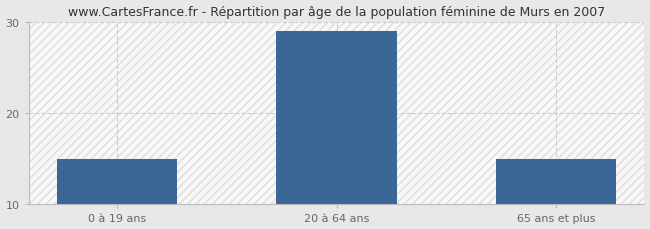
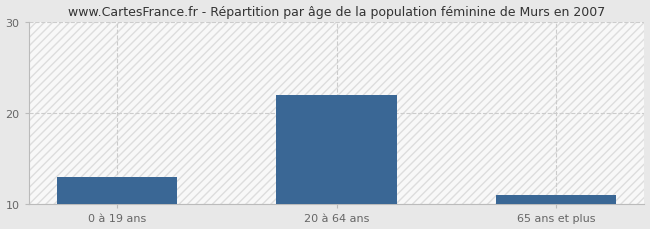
0 à 19 ans: 15 -> 13
20 à 64 ans: 29 -> 22
65 ans et plus: 15 -> 11
